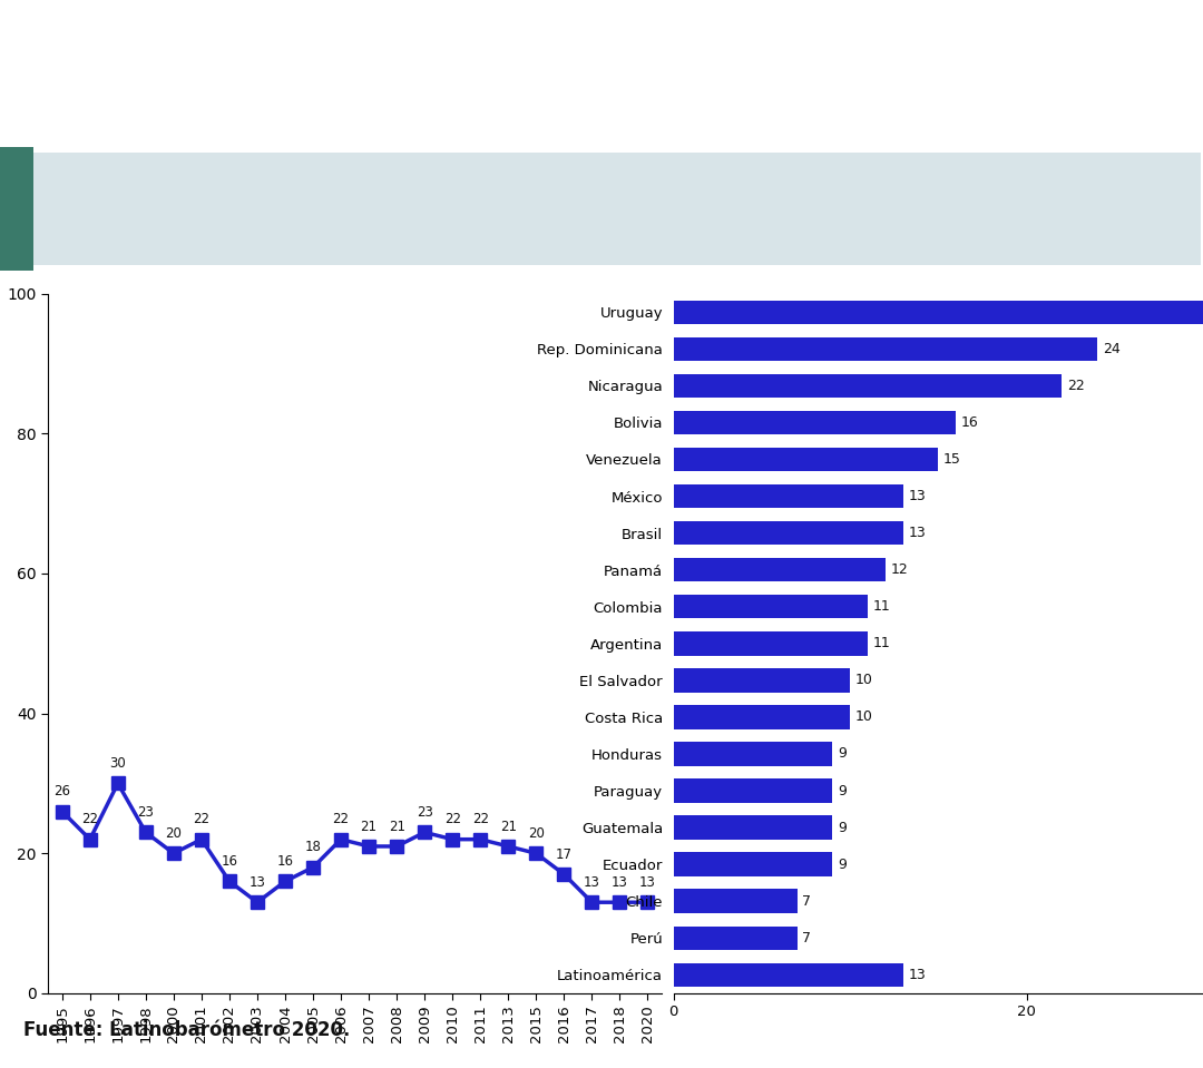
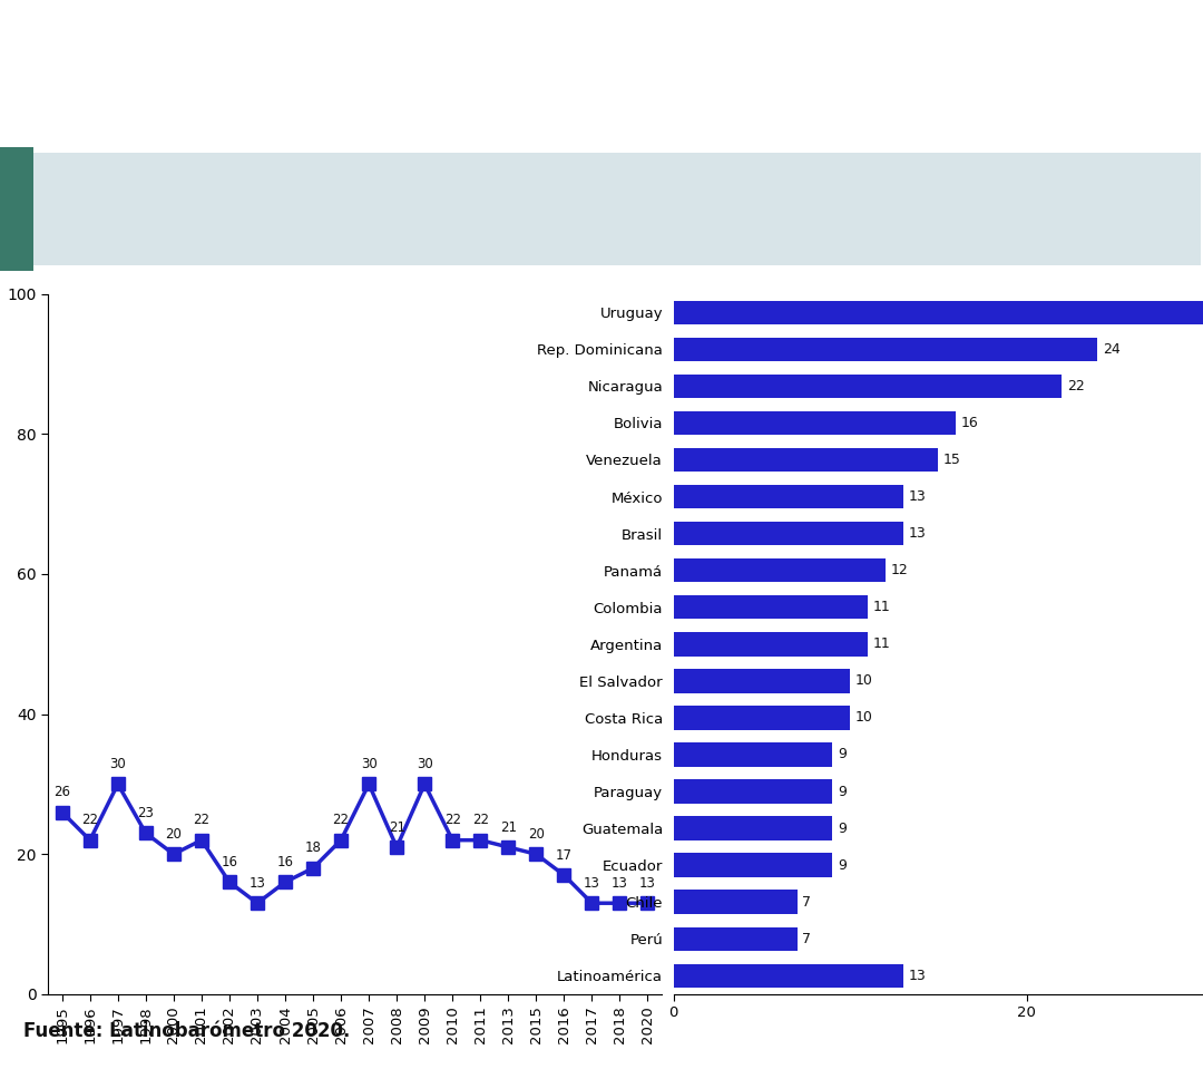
2007: 21 -> 30
2009: 23 -> 30
